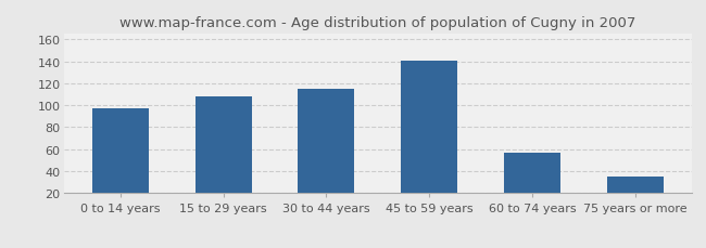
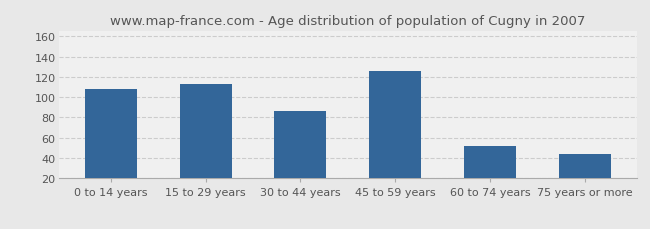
0 to 14 years: 97 -> 108
15 to 29 years: 108 -> 113
30 to 44 years: 115 -> 86
45 to 59 years: 141 -> 126
60 to 74 years: 57 -> 52
75 years or more: 35 -> 44
